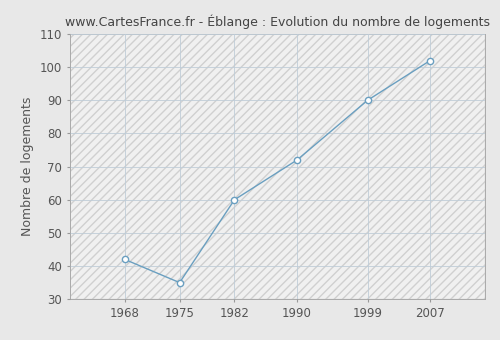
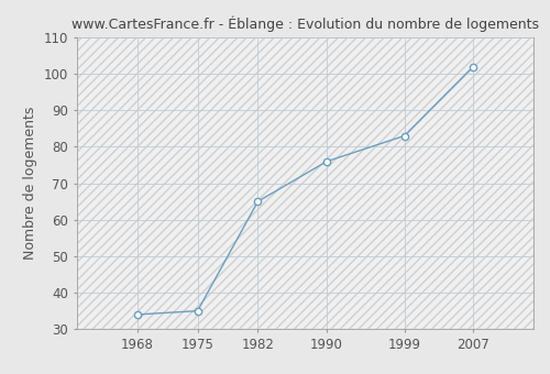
1968: 42 -> 34
1982: 60 -> 65
1990: 72 -> 76
1999: 90 -> 83
